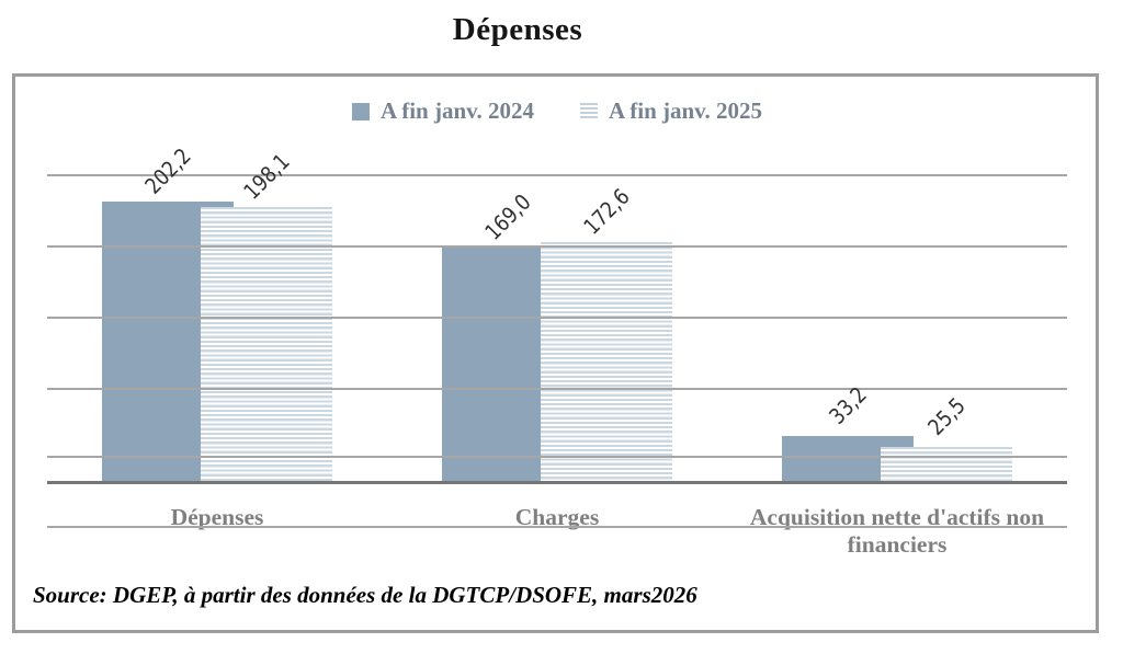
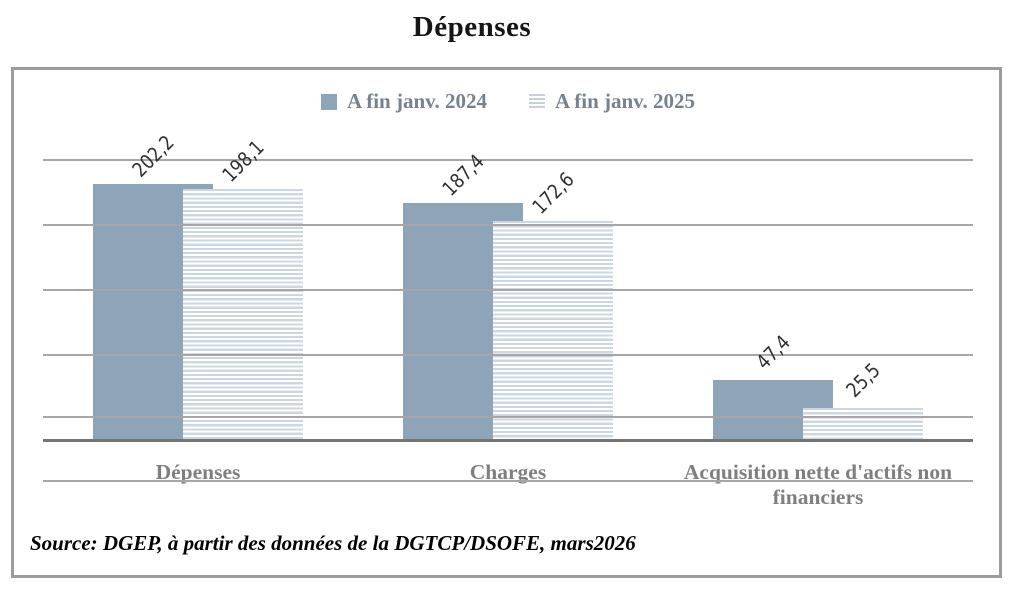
A fin janv. 2024/Charges: 169,0 -> 187,4
A fin janv. 2024/Acquisition nette d'actifs non financiers: 33,2 -> 47,4
